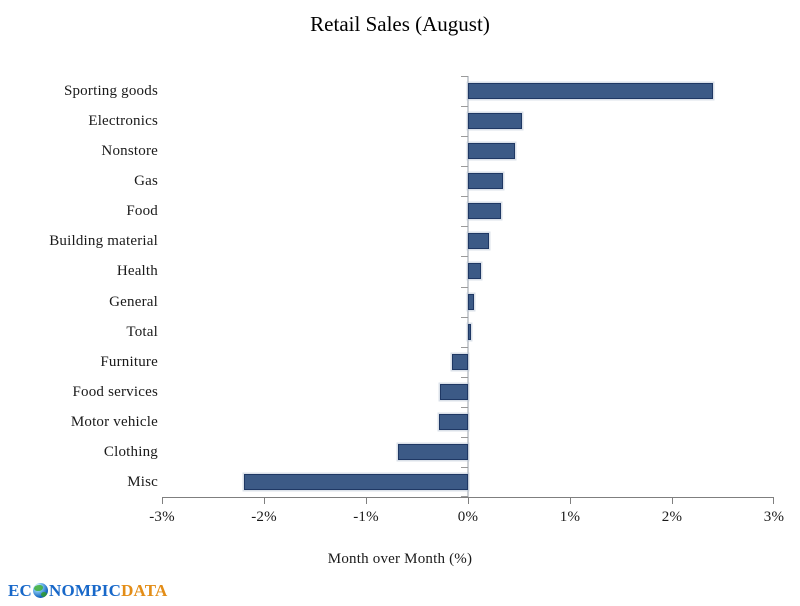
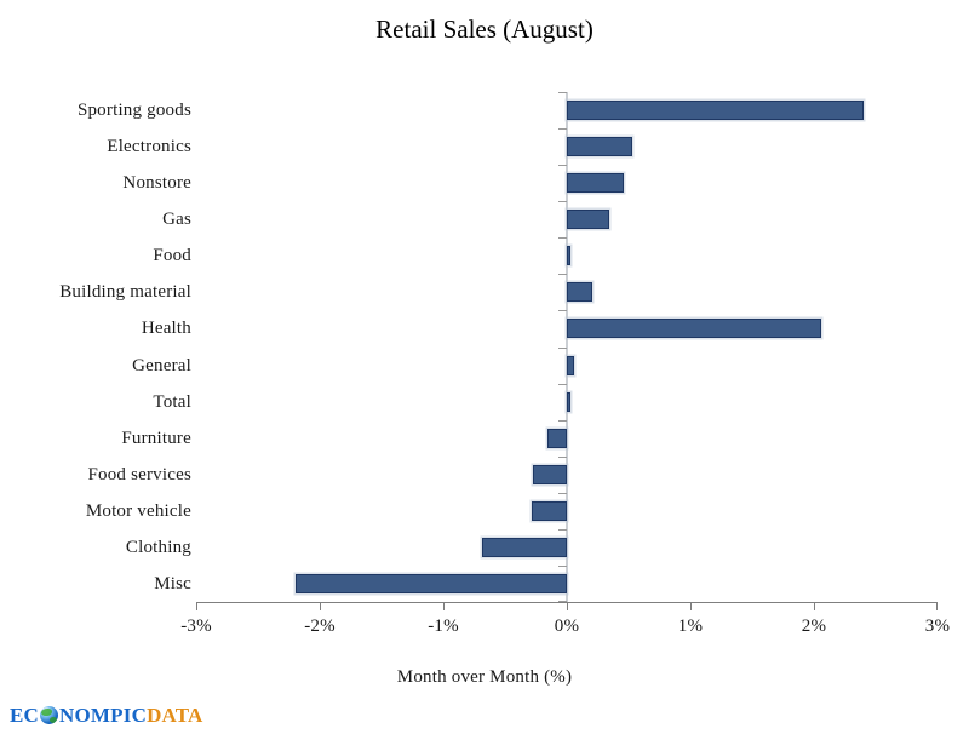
Food: 0.32% -> 0.03%
Health: 0.13% -> 2.06%
